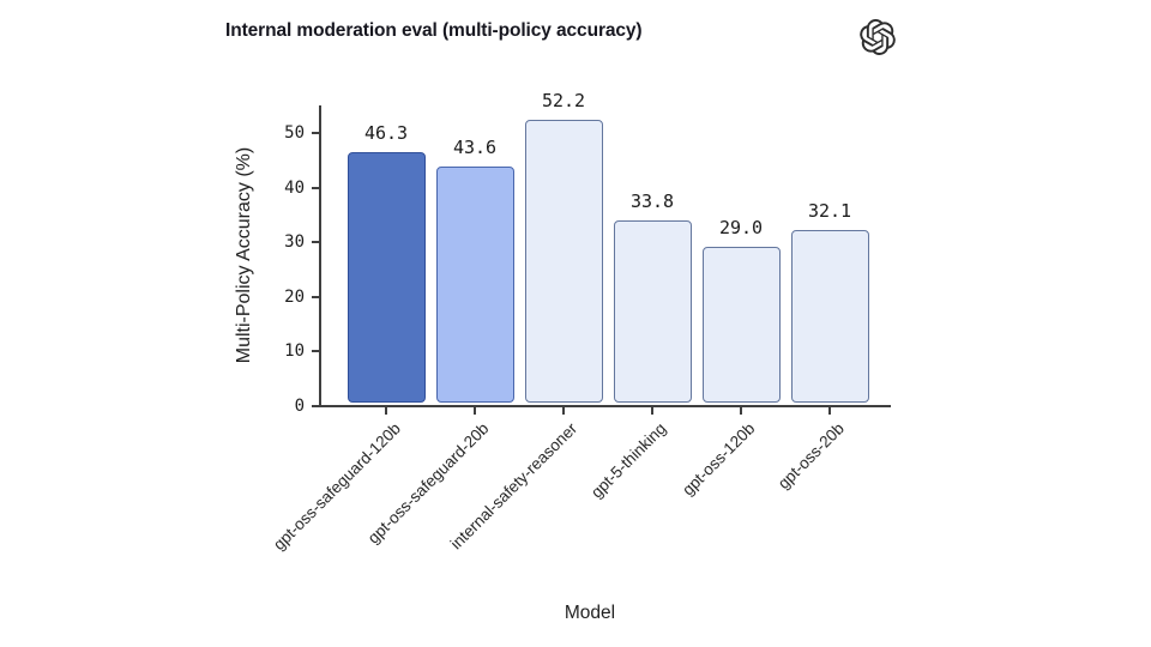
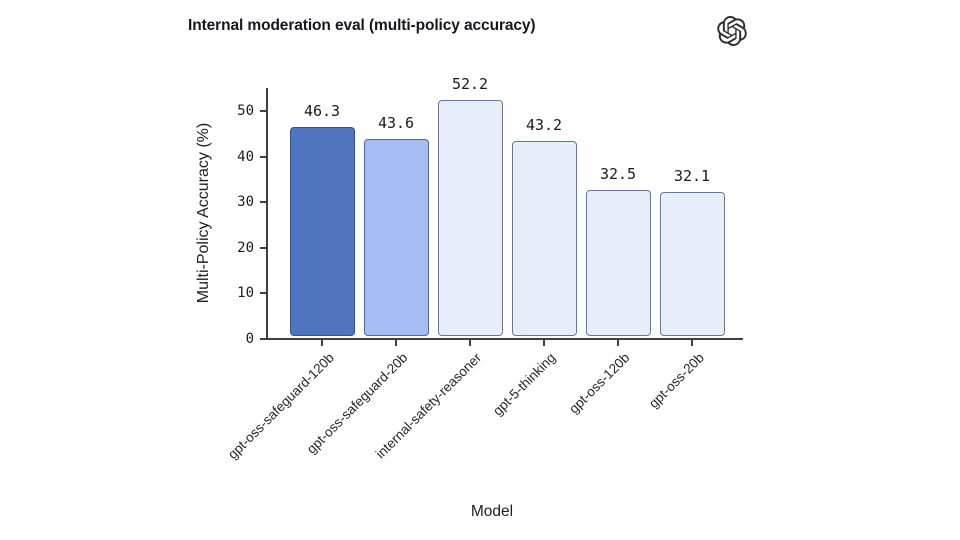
gpt-5-thinking: 33.8 -> 43.2
gpt-oss-120b: 29.0 -> 32.5
